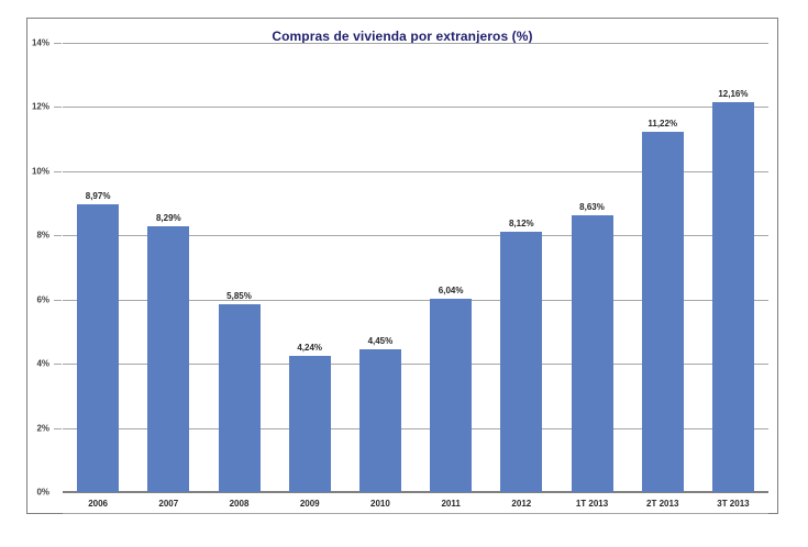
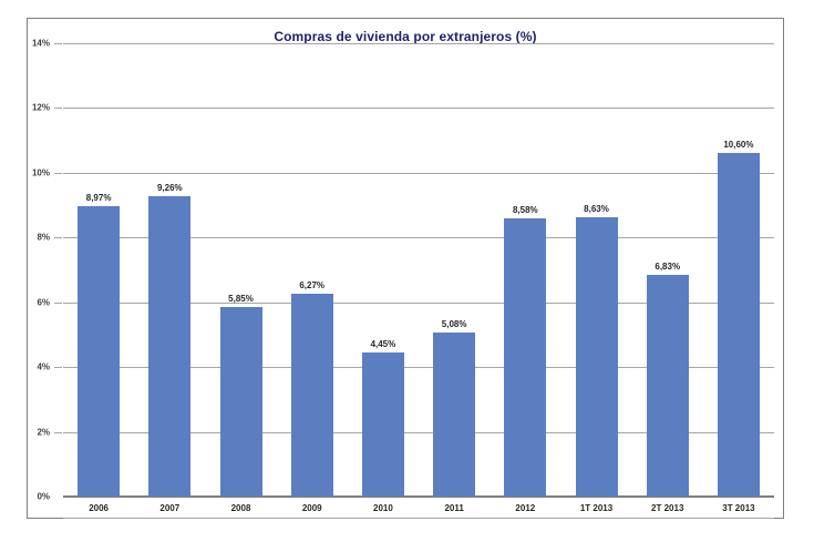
2007: 8,29% -> 9,26%
2009: 4,24% -> 6,27%
2011: 6,04% -> 5,08%
2012: 8,12% -> 8,58%
2T 2013: 11,22% -> 6,83%
3T 2013: 12,16% -> 10,60%
